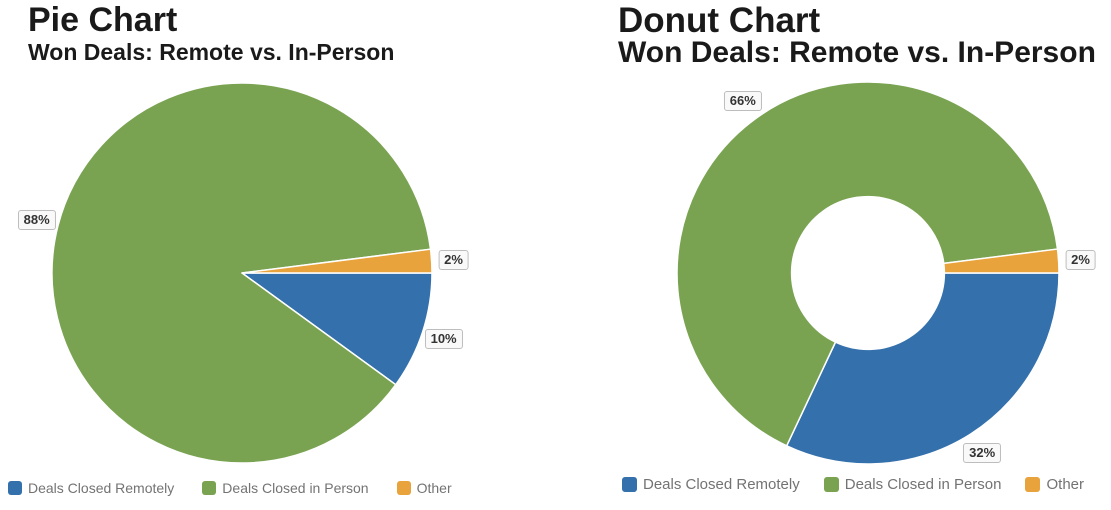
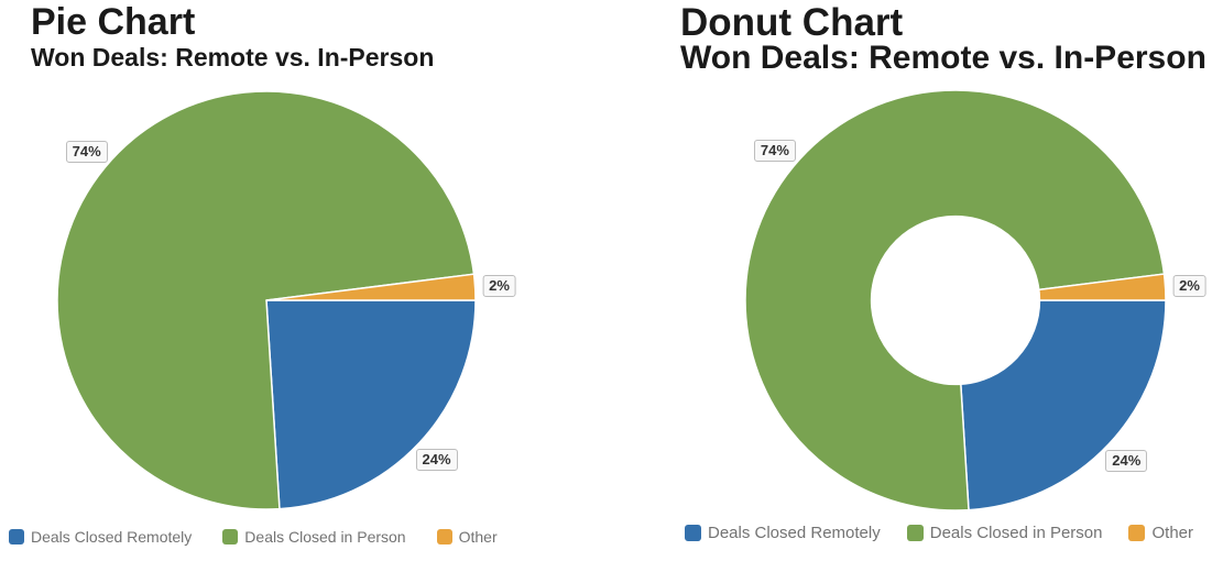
Pie Chart/Deals Closed Remotely: 10% -> 24%
Pie Chart/Deals Closed in Person: 88% -> 74%
Donut Chart/Deals Closed Remotely: 32% -> 24%
Donut Chart/Deals Closed in Person: 66% -> 74%
